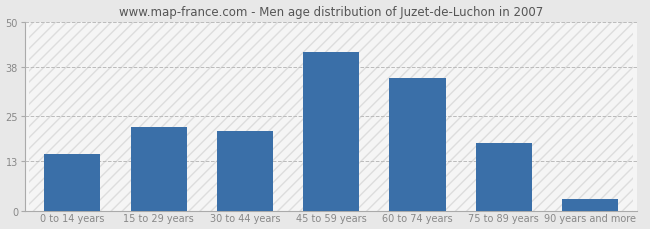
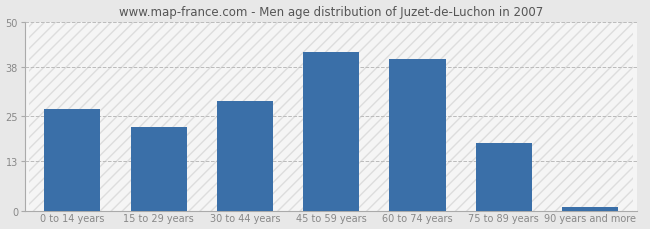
0 to 14 years: 15 -> 27
30 to 44 years: 21 -> 29
60 to 74 years: 35 -> 40
90 years and more: 3 -> 1
